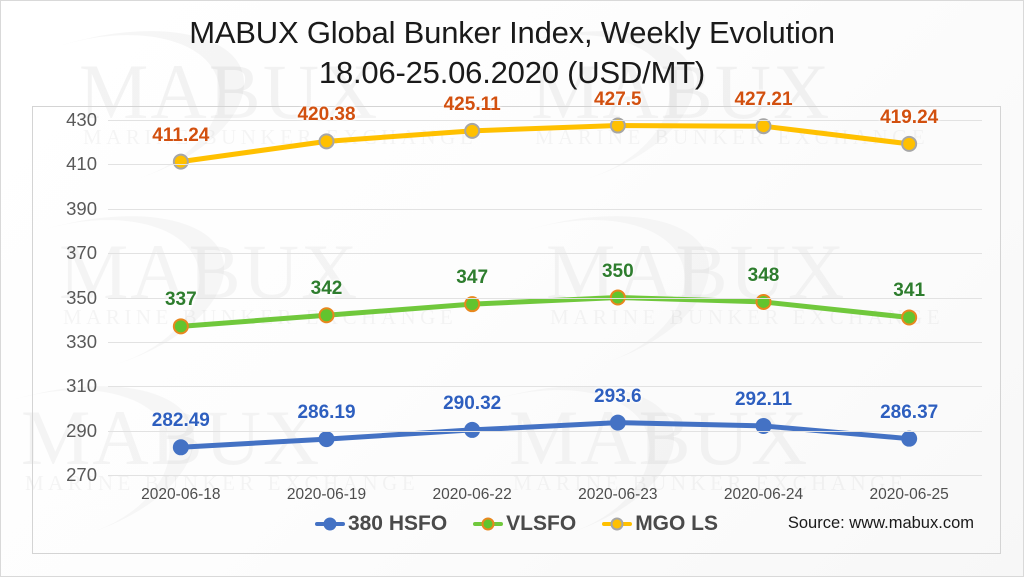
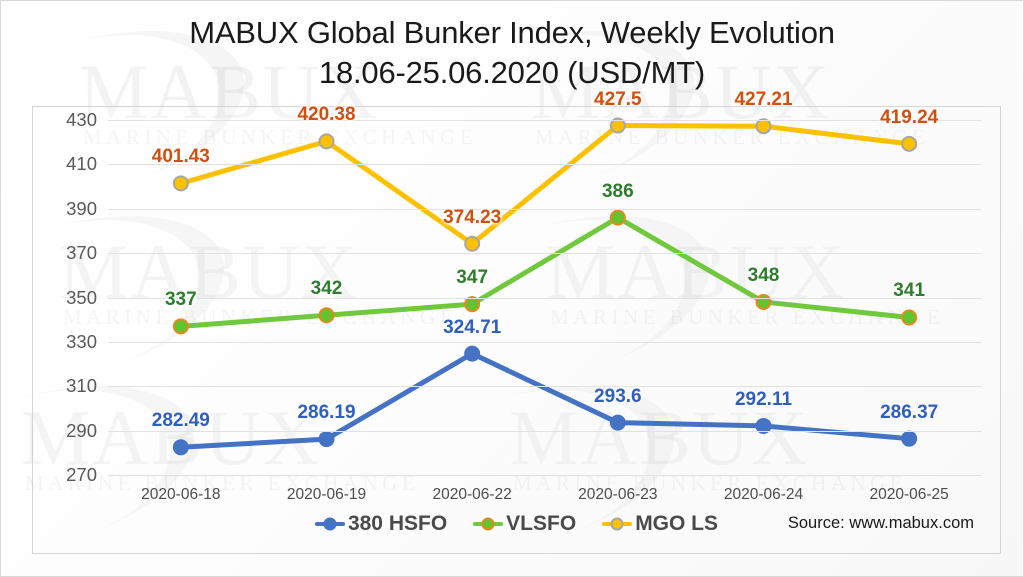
MGO LS/2020-06-18: 411.24 -> 401.43
380 HSFO/2020-06-22: 290.32 -> 324.71
MGO LS/2020-06-22: 425.11 -> 374.23
VLSFO/2020-06-23: 350 -> 386
